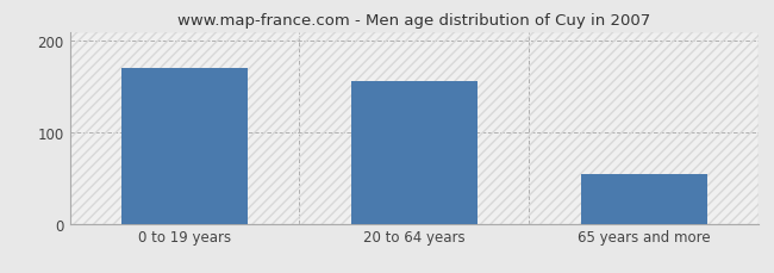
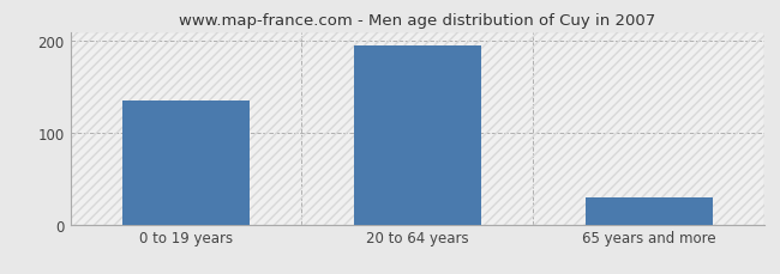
0 to 19 years: 170 -> 135
20 to 64 years: 156 -> 195
65 years and more: 54 -> 30
